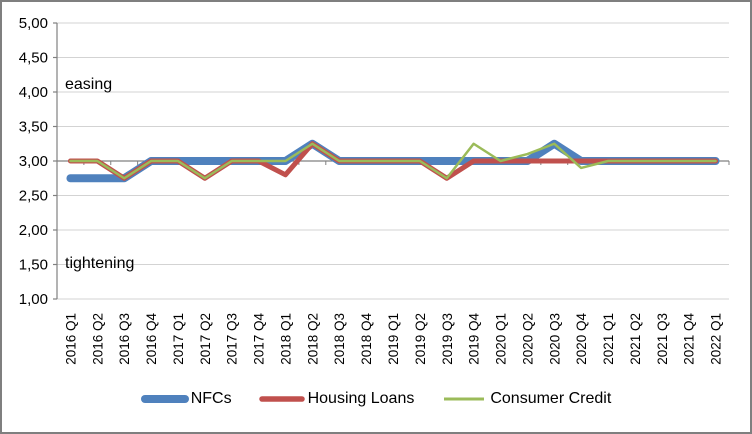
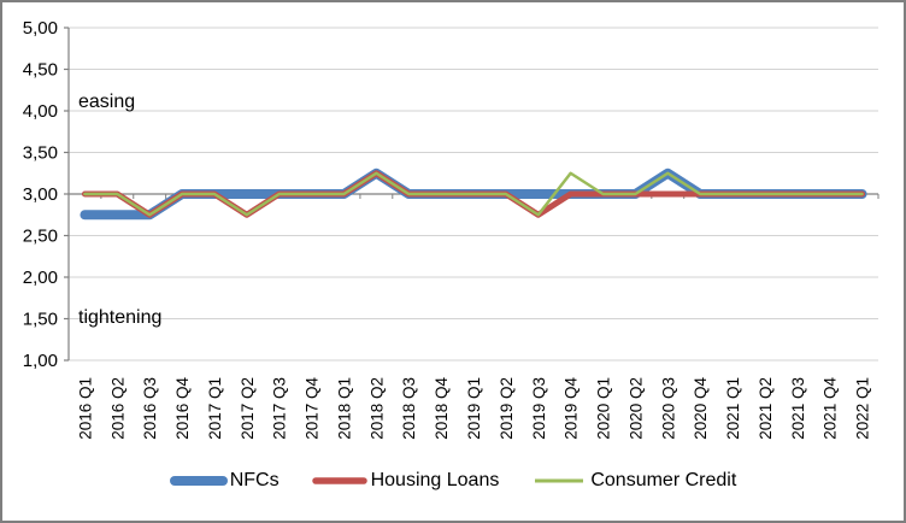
Housing Loans/2018 Q1: 2,8 -> 3,0
Consumer Credit/2020 Q2: 3,1 -> 3,0
Consumer Credit/2020 Q4: 2,9 -> 3,0
